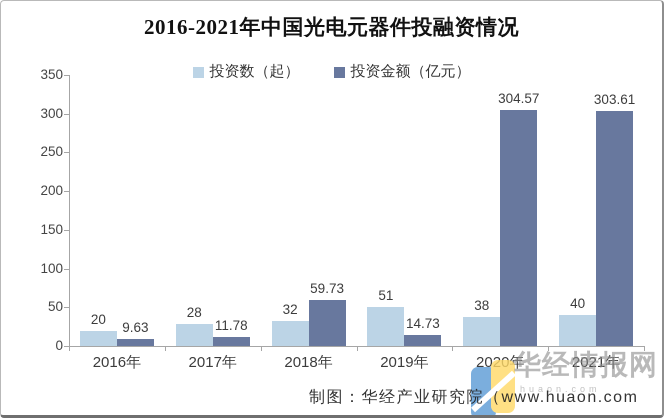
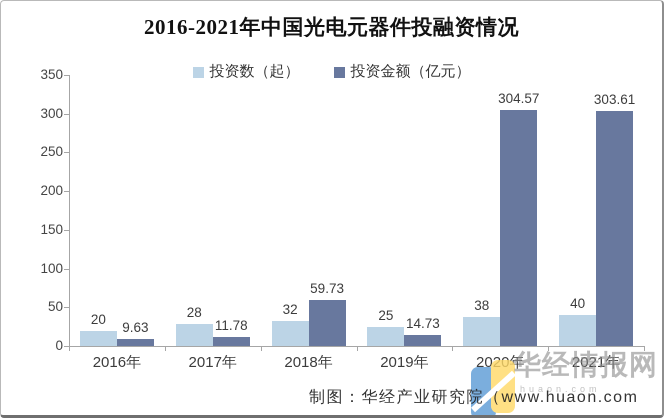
投资数（起）/2019年: 51 -> 25
